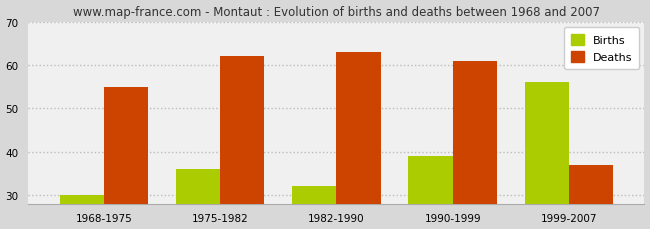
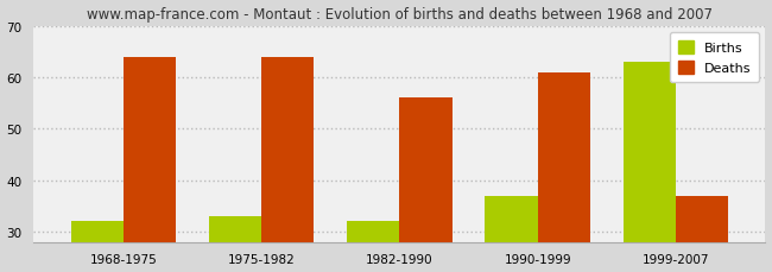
Births/1968-1975: 30 -> 32
Deaths/1968-1975: 55 -> 64
Births/1975-1982: 36 -> 33
Deaths/1975-1982: 62 -> 64
Deaths/1982-1990: 63 -> 56
Births/1990-1999: 39 -> 37
Births/1999-2007: 56 -> 63
